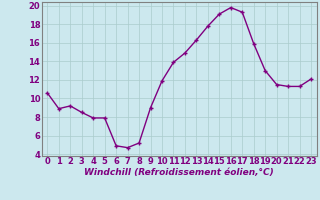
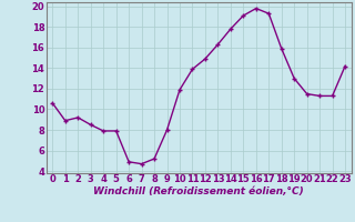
9: 9.0 -> 8.0
23: 12.1 -> 14.2
